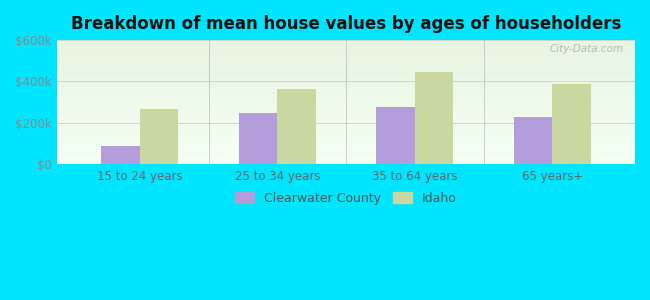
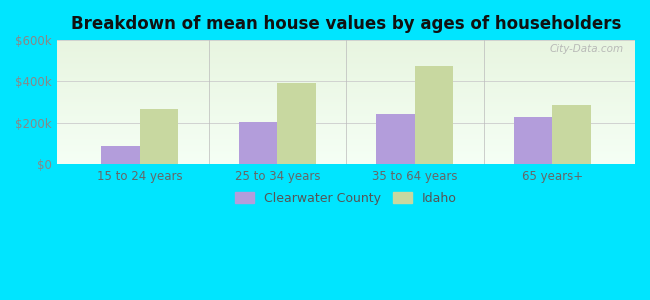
Clearwater County/25 to 34 years: $250k -> $205k
Idaho/25 to 34 years: $365k -> $395k
Clearwater County/35 to 64 years: $275k -> $245k
Idaho/35 to 64 years: $445k -> $475k
Idaho/65 years+: $390k -> $285k
